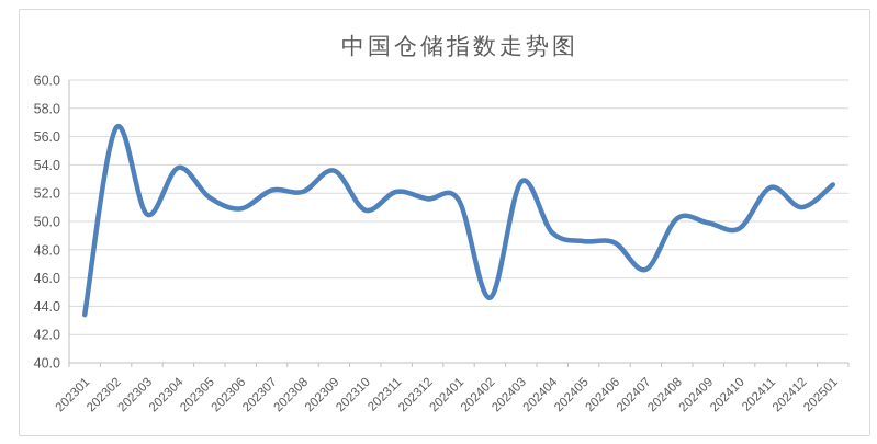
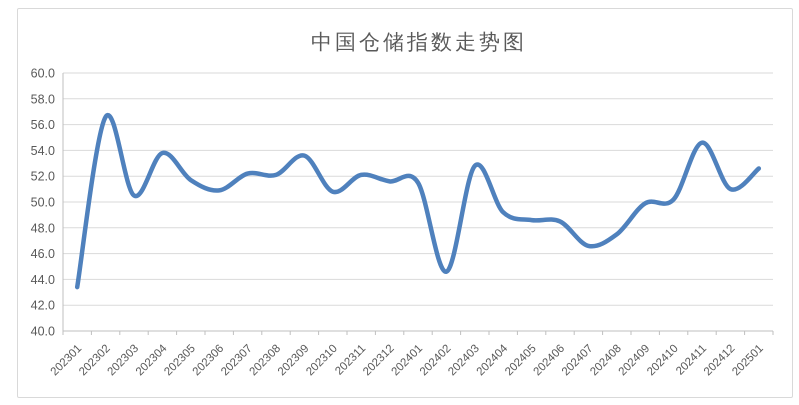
202408: 50.2 -> 47.5
202410: 49.5 -> 50.2
202411: 52.4 -> 54.6
